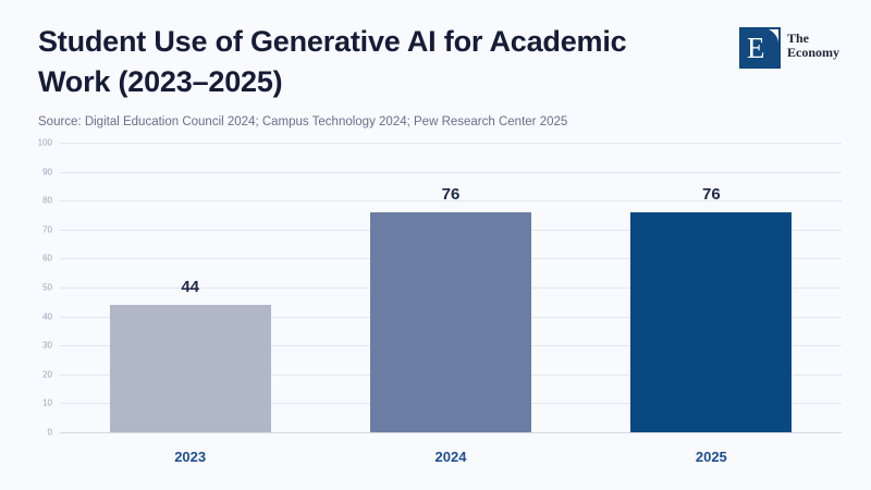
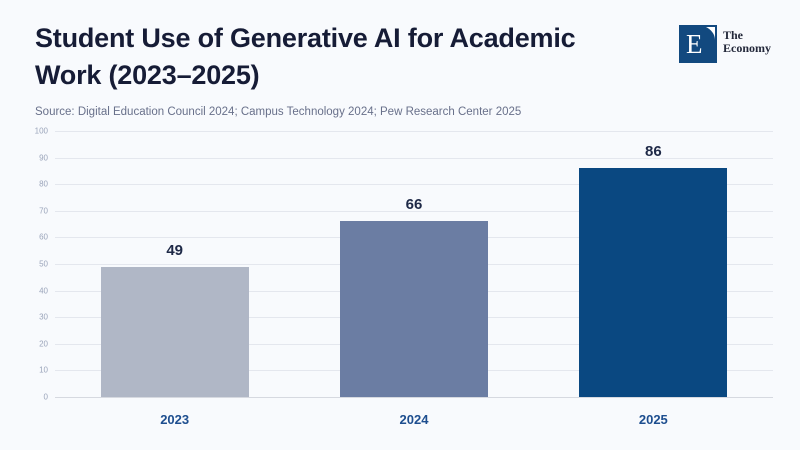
2023: 44 -> 49
2024: 76 -> 66
2025: 76 -> 86
